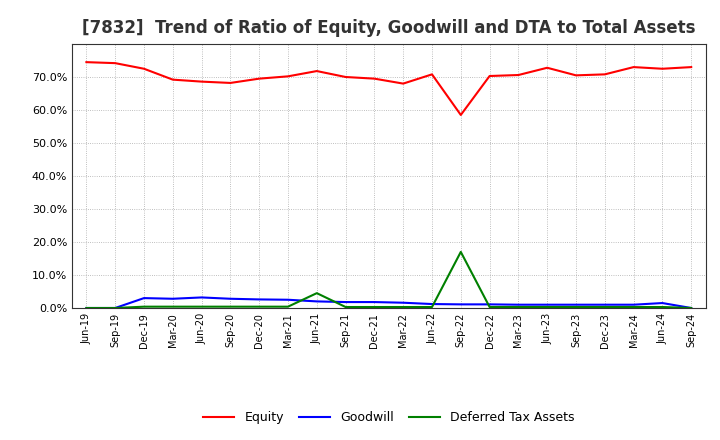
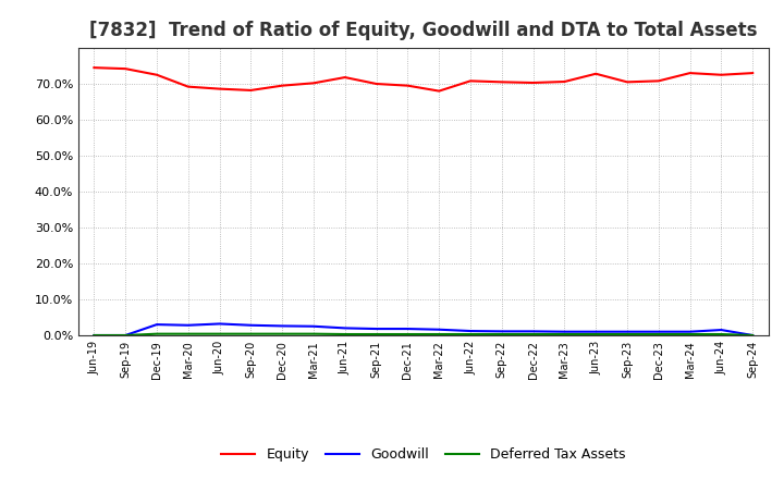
Deferred Tax Assets/Jun-21: 4.5% -> 0.3%
Equity/Sep-22: 58.5% -> 70.5%
Deferred Tax Assets/Sep-22: 17.0% -> 0.3%
